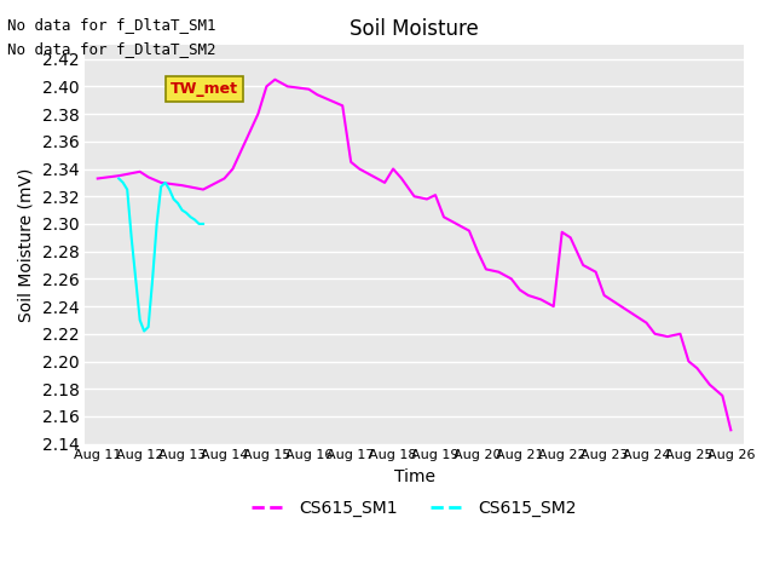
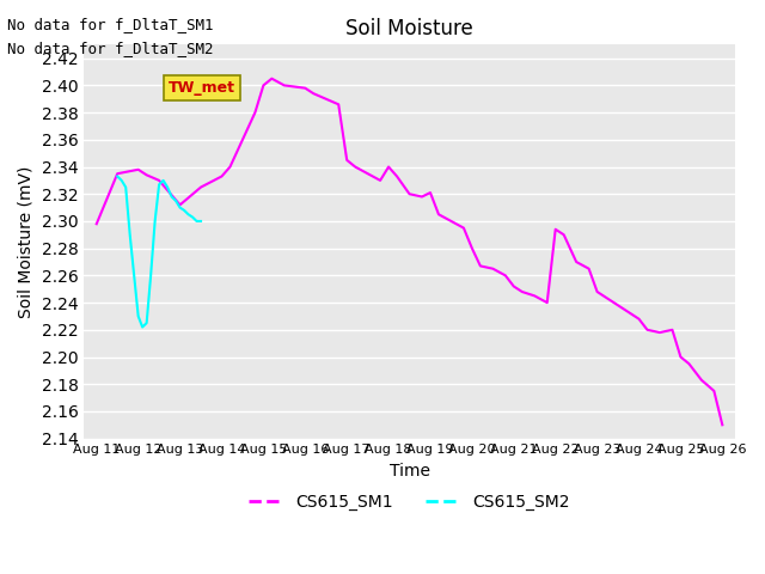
CS615_SM1/Aug 11: 2.333 -> 2.298
CS615_SM1/Aug 13: 2.328 -> 2.312
